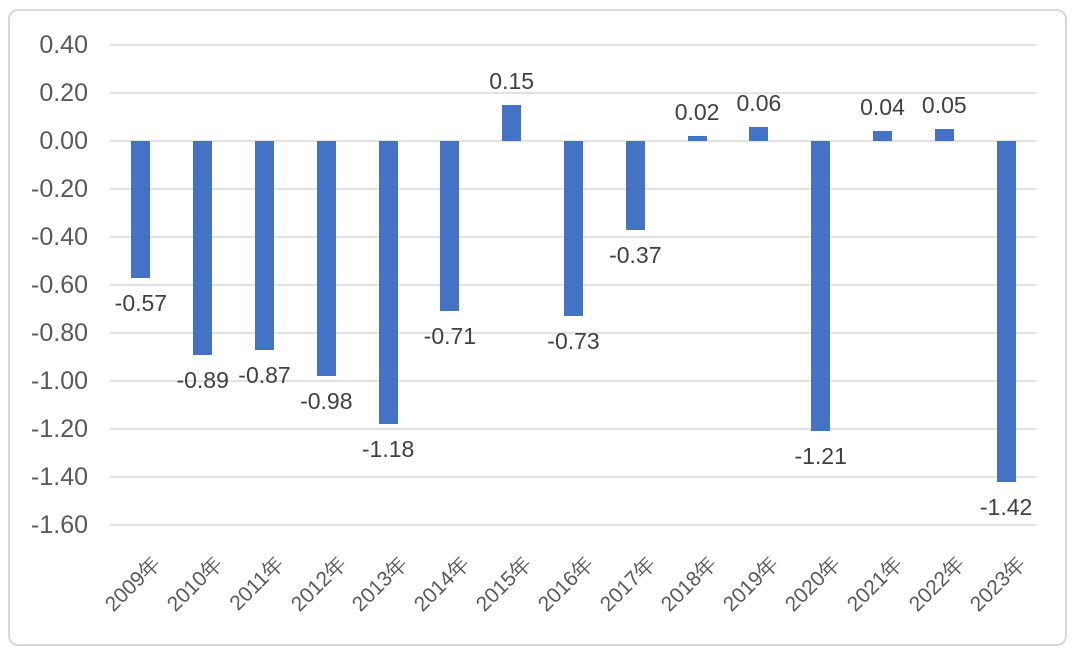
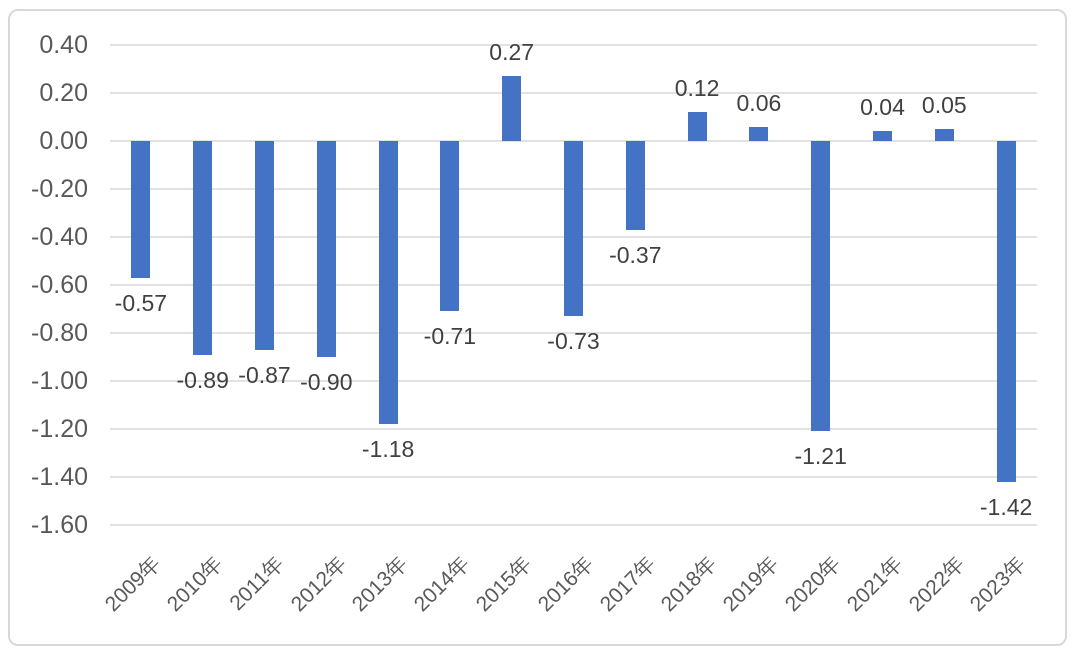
2012年: -0.98 -> -0.90
2015年: 0.15 -> 0.27
2018年: 0.02 -> 0.12
